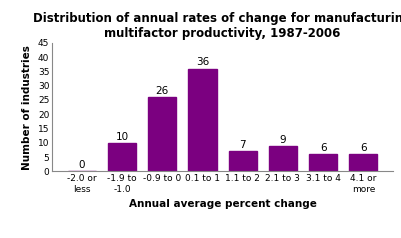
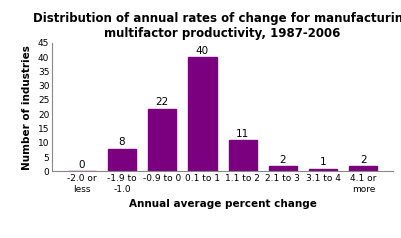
-1.9 to -1.0: 10 -> 8
-0.9 to 0: 26 -> 22
0.1 to 1: 36 -> 40
1.1 to 2: 7 -> 11
2.1 to 3: 9 -> 2
3.1 to 4: 6 -> 1
4.1 or more: 6 -> 2
